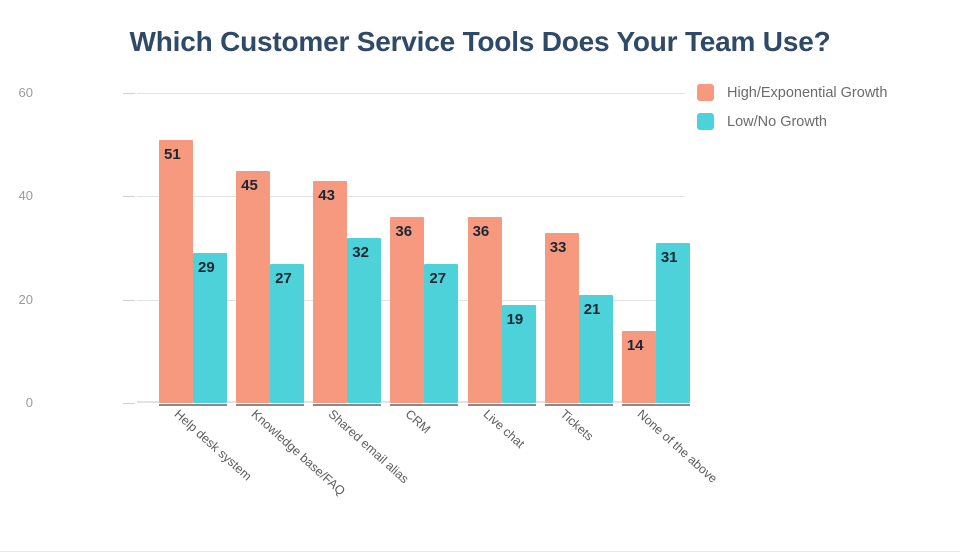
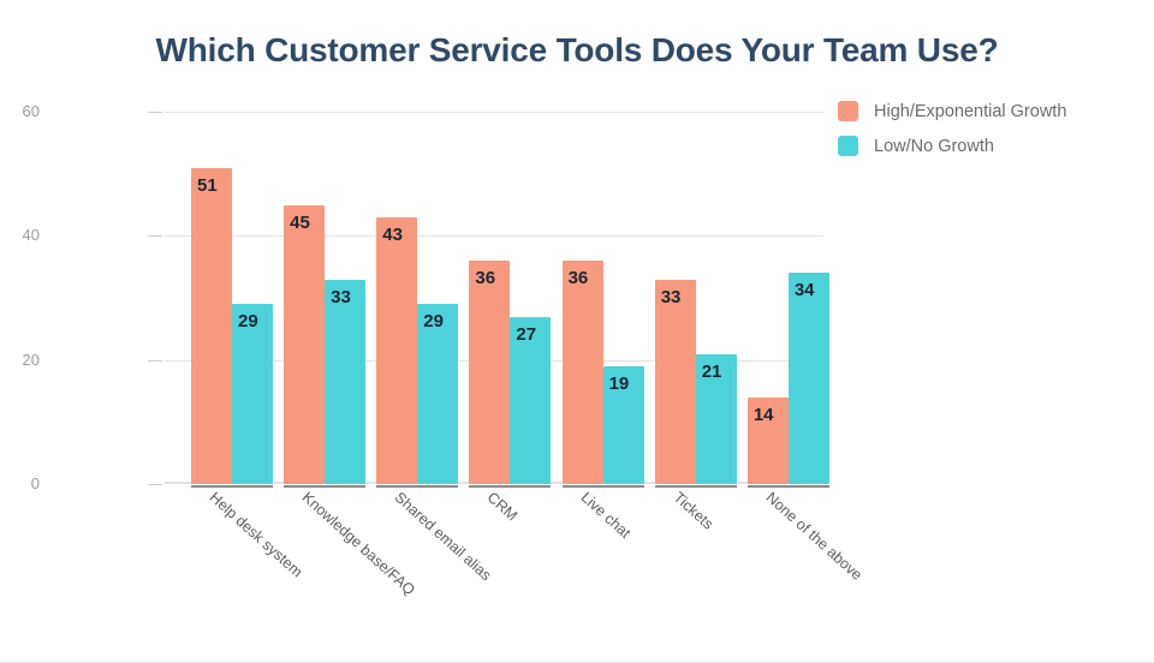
Low/No Growth/Knowledge base/FAQ: 27 -> 33
Low/No Growth/Shared email alias: 32 -> 29
Low/No Growth/None of the above: 31 -> 34
